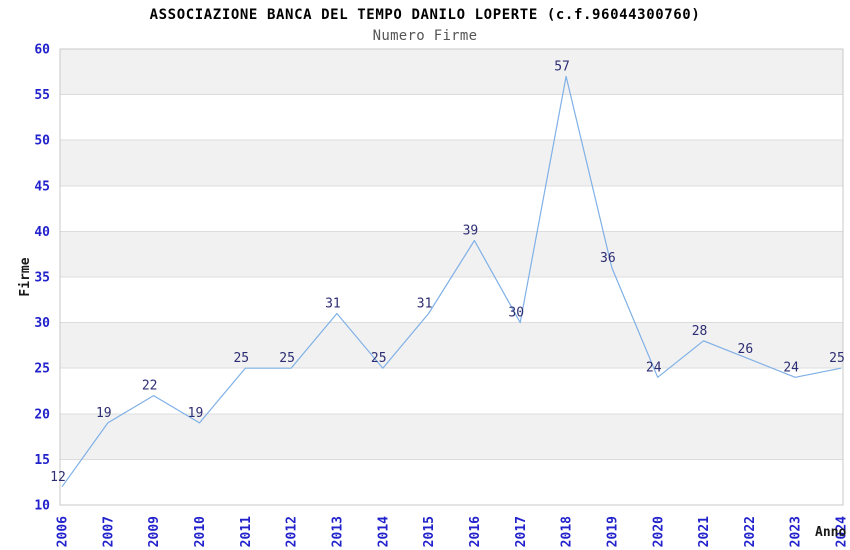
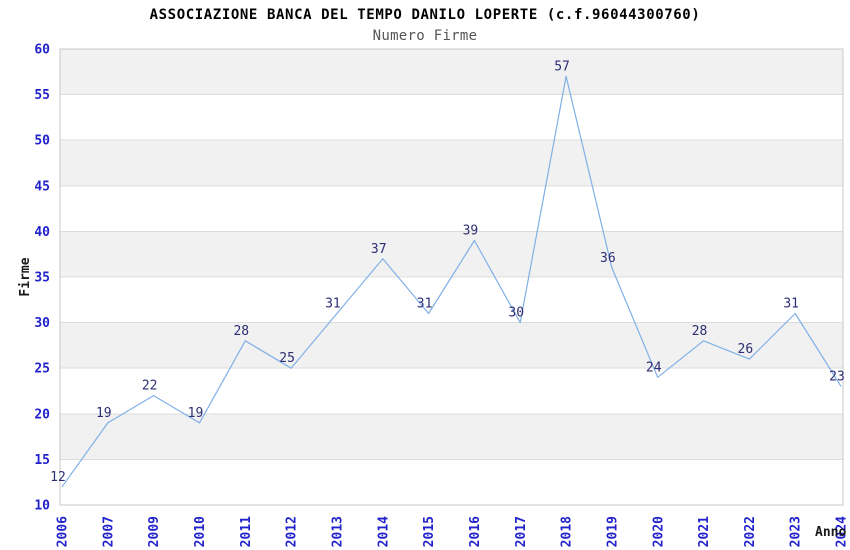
2011: 25 -> 28
2014: 25 -> 37
2023: 24 -> 31
2024: 25 -> 23
